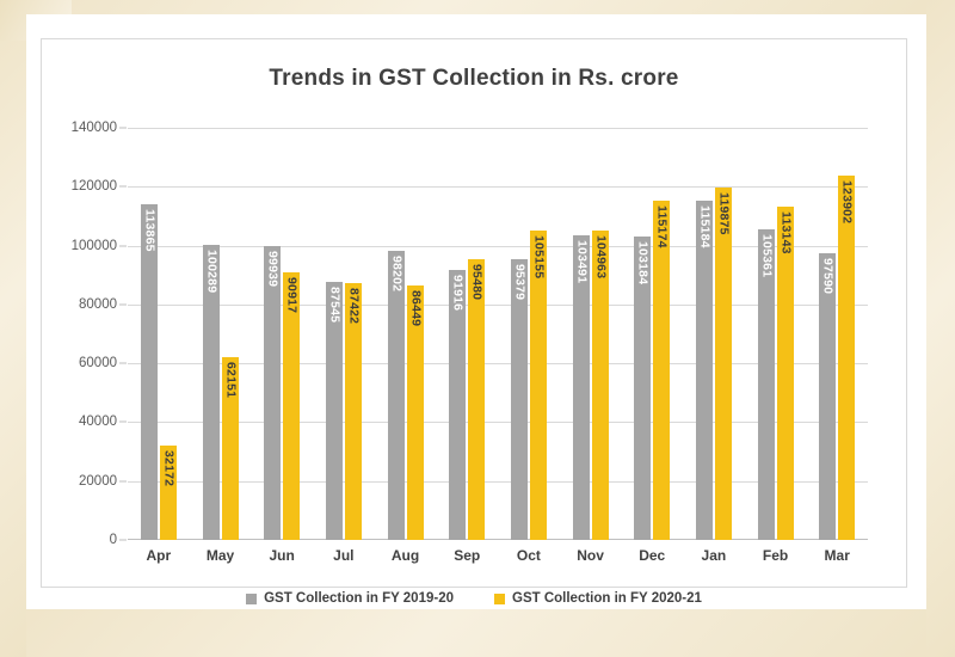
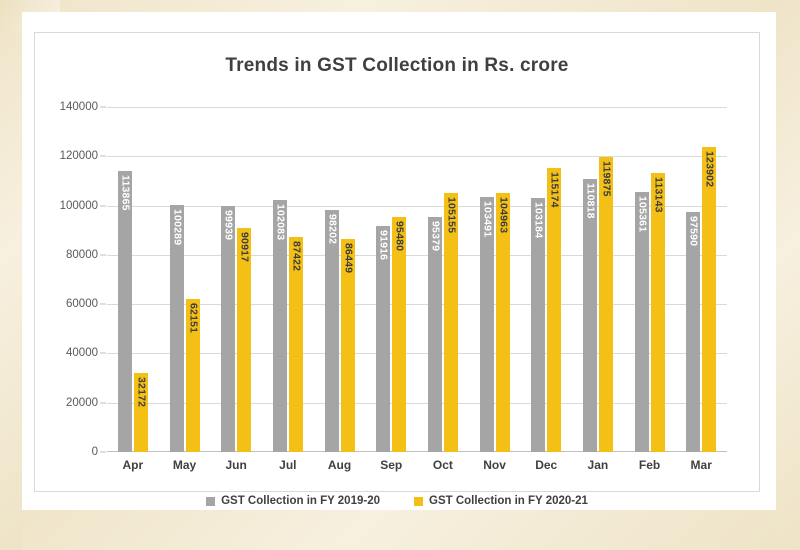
GST Collection in FY 2019-20/Jul: 87545 -> 102083
GST Collection in FY 2019-20/Jan: 115184 -> 110818
